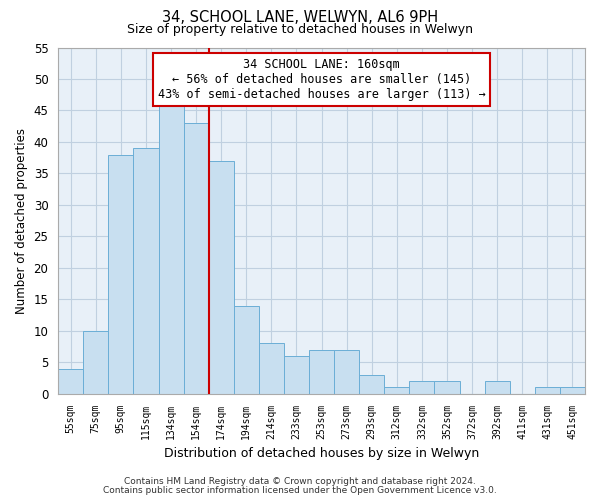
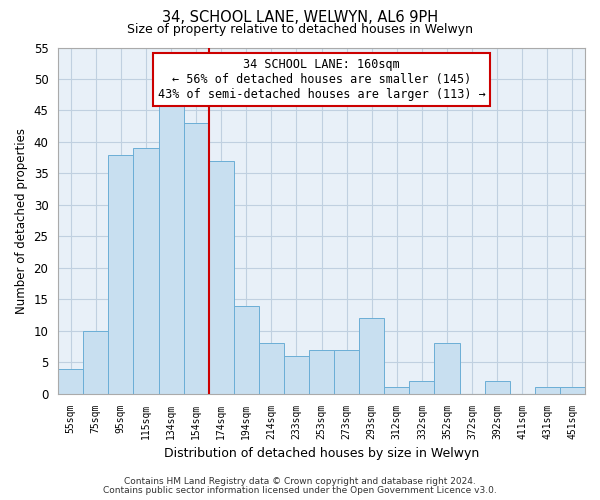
293sqm: 3 -> 12
352sqm: 2 -> 8
